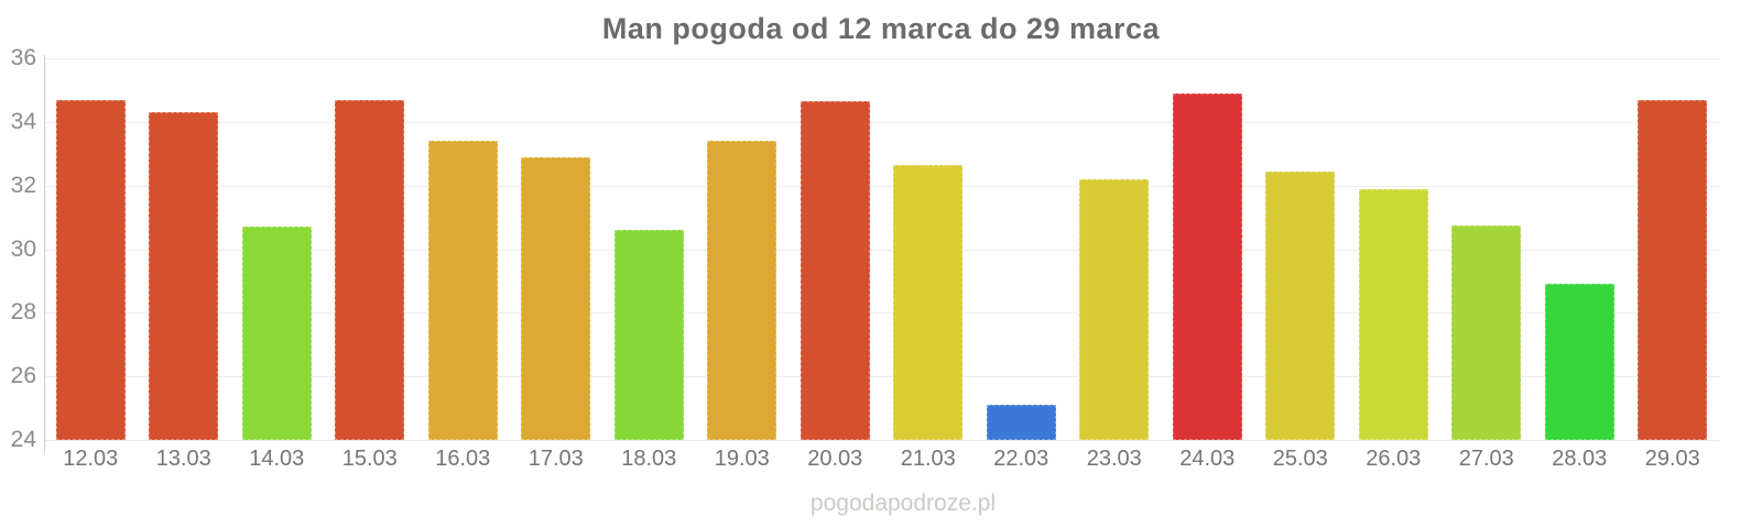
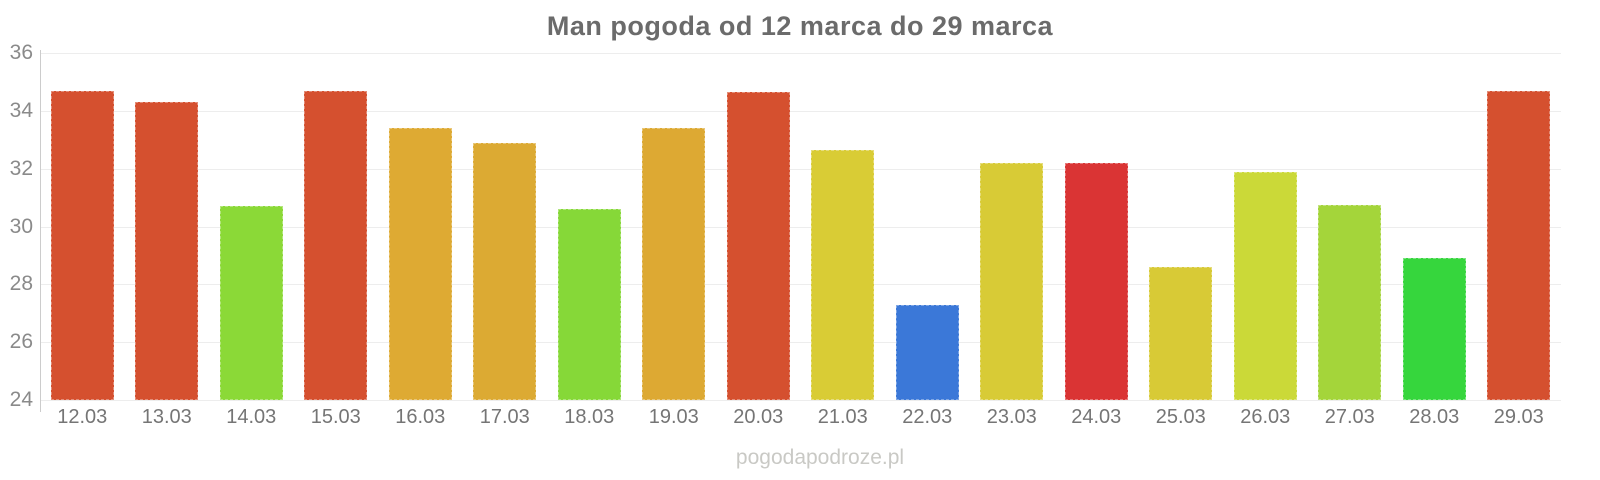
22.03: 25.1 -> 27.3
24.03: 34.9 -> 32.2
25.03: 32.5 -> 28.6
